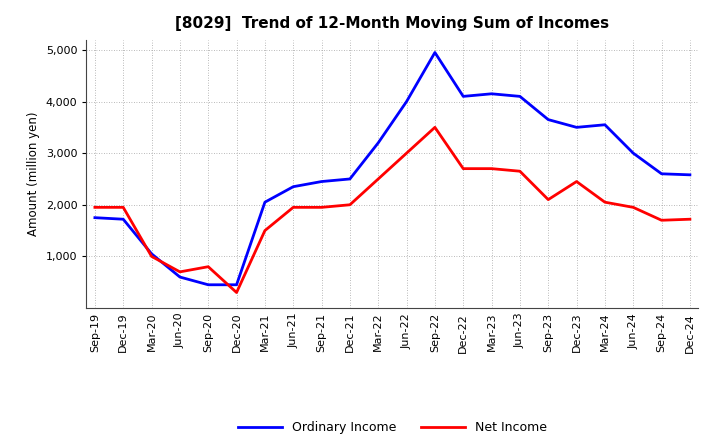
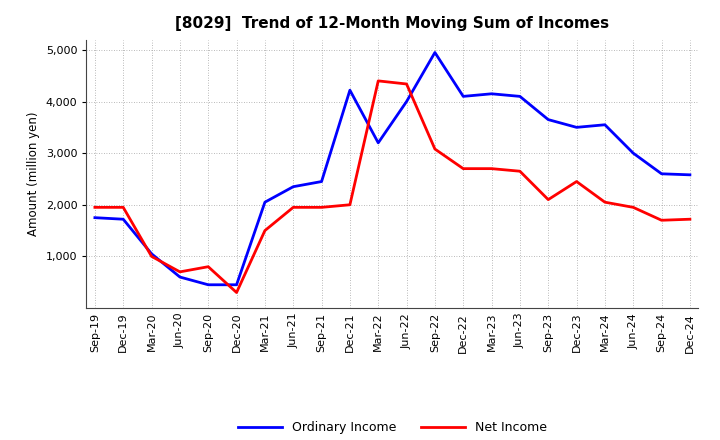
Ordinary Income/Dec-21: 2,500 -> 4,220
Net Income/Mar-22: 2,500 -> 4,400
Net Income/Jun-22: 3,000 -> 4,340
Net Income/Sep-22: 3,500 -> 3,080
